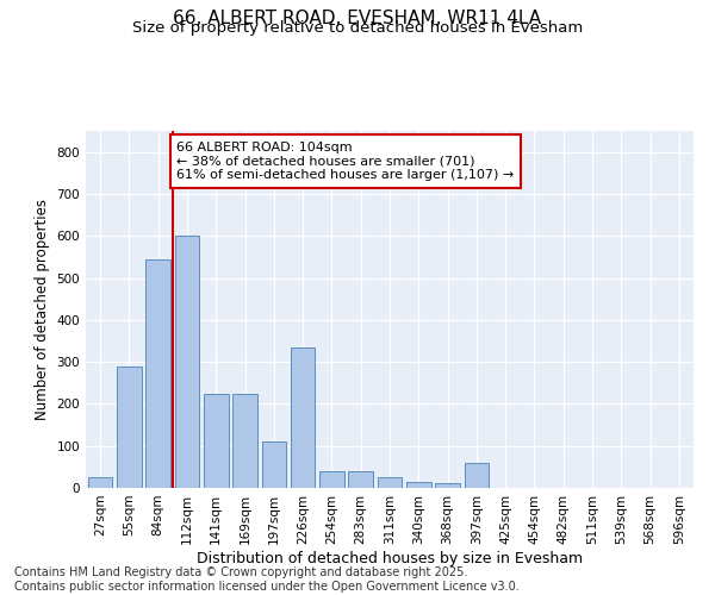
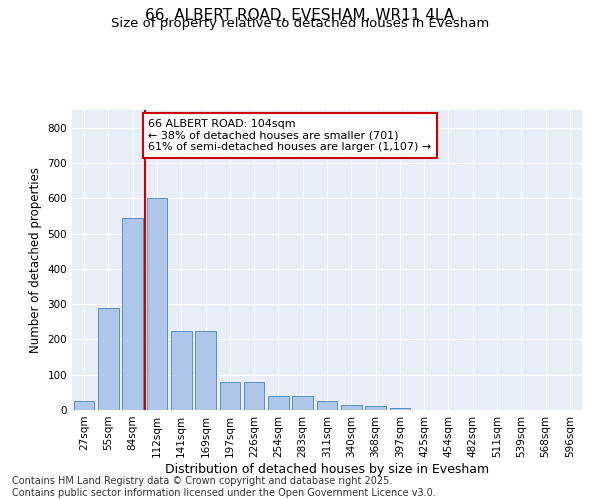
197sqm: 110 -> 80
226sqm: 335 -> 80
397sqm: 60 -> 5
